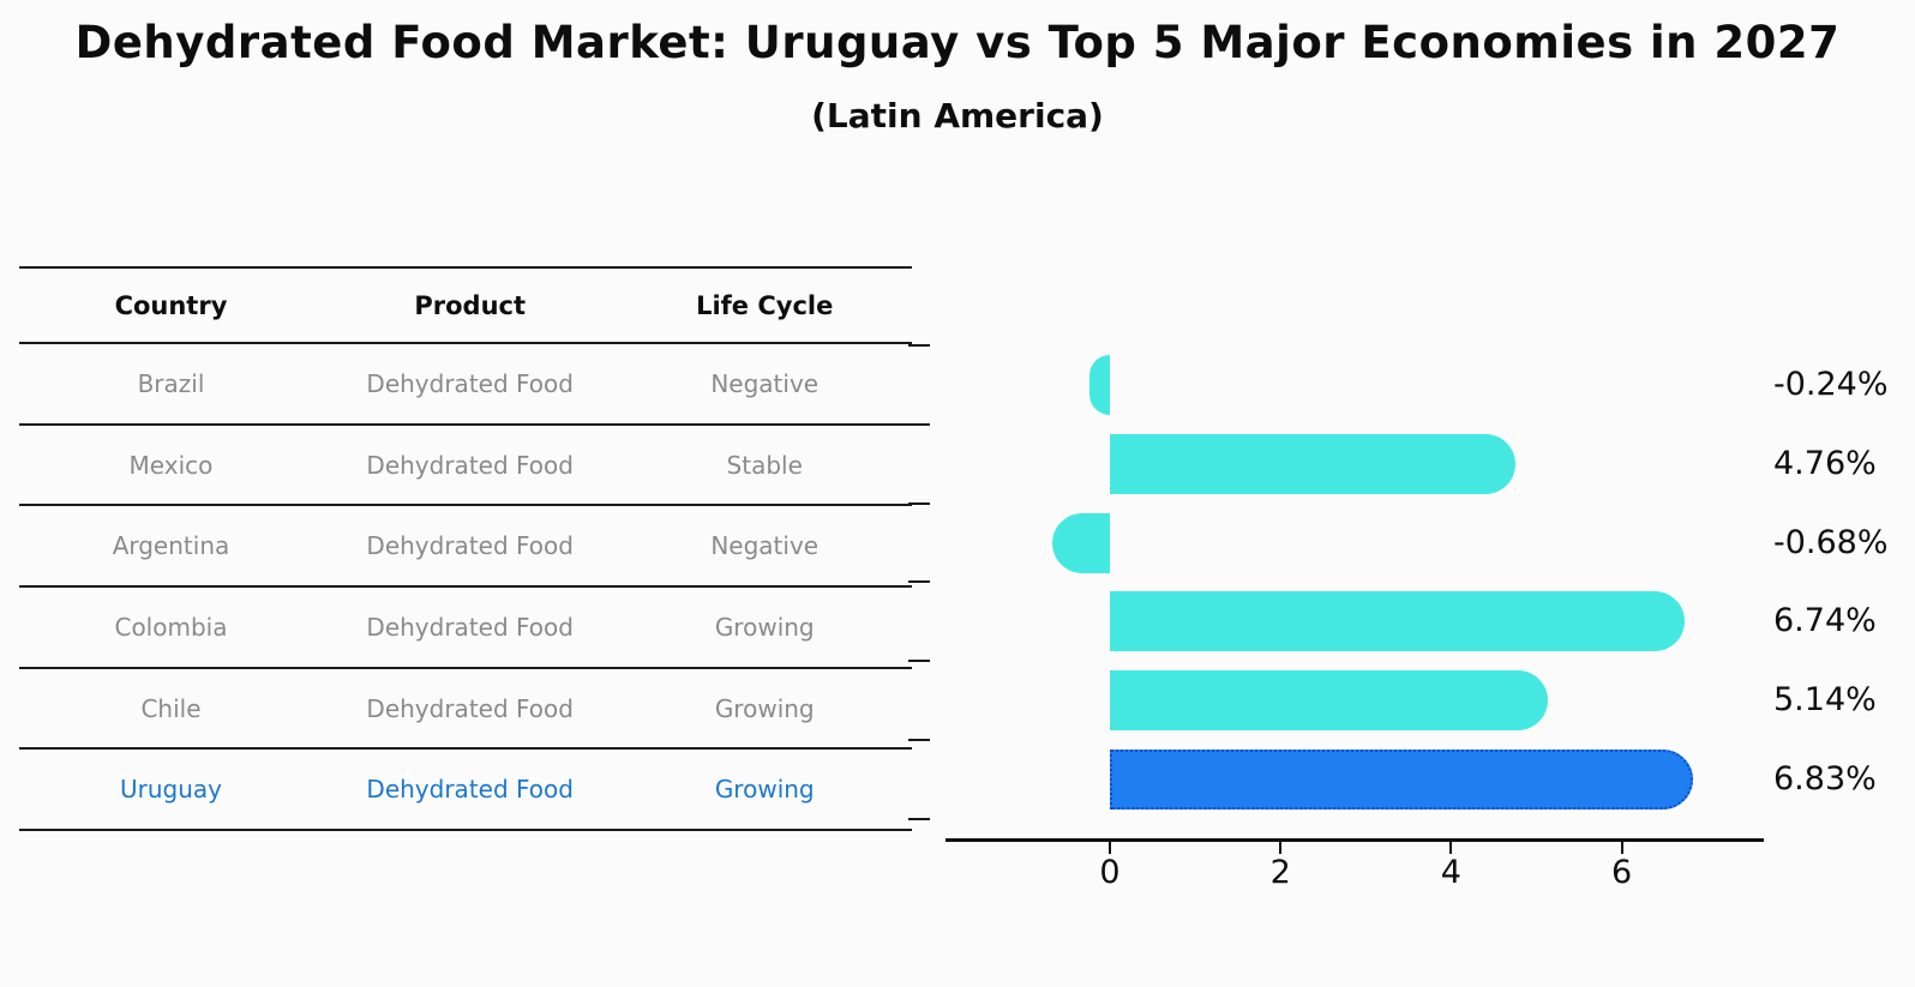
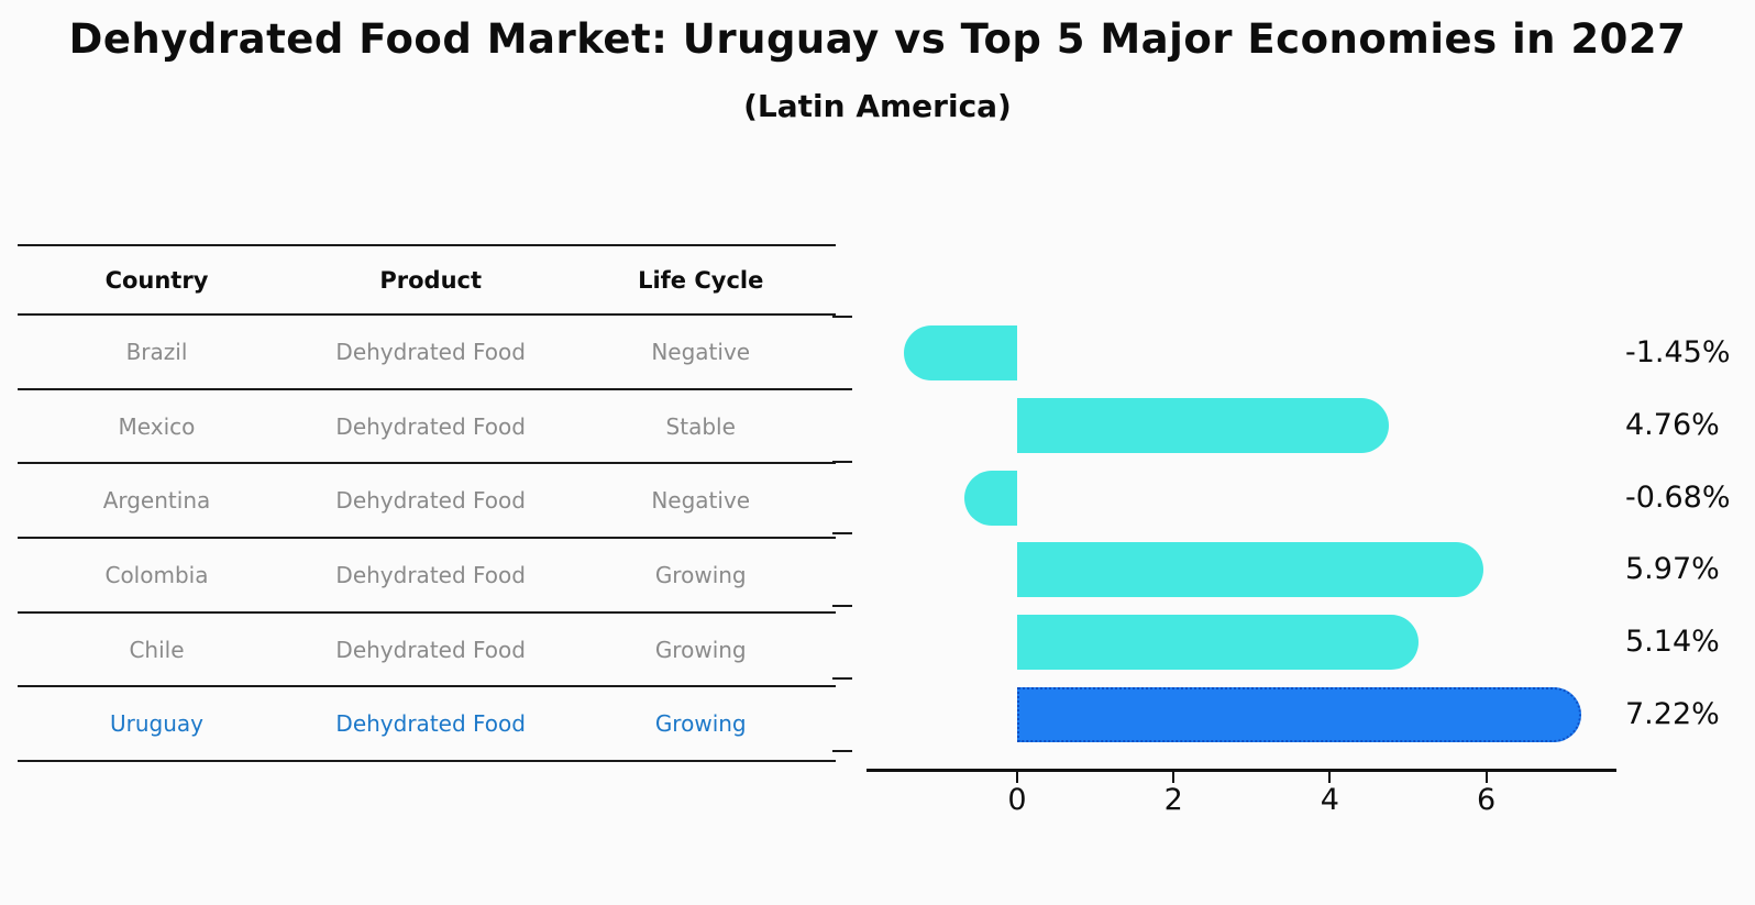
Brazil: -0.24% -> -1.45%
Colombia: 6.74% -> 5.97%
Uruguay: 6.83% -> 7.22%
